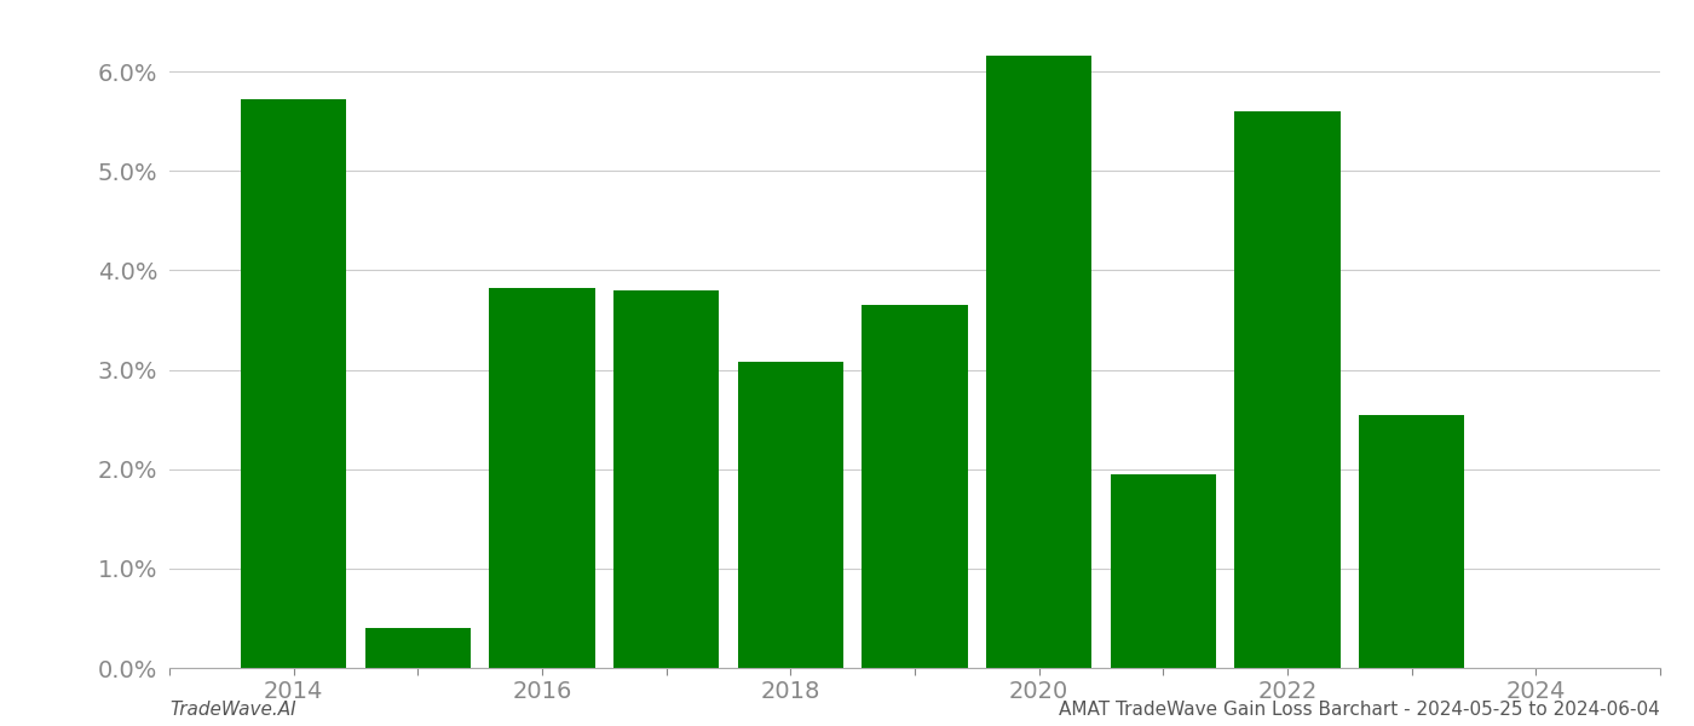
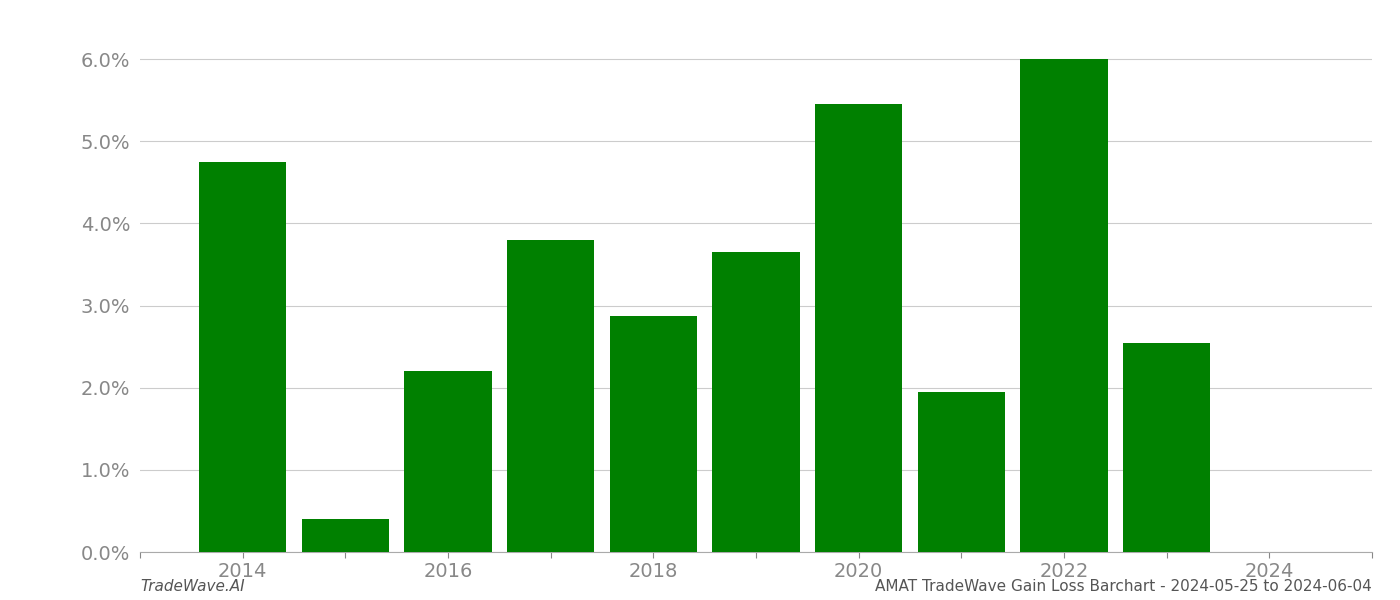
2014: 5.72% -> 4.75%
2016: 3.82% -> 2.20%
2018: 3.08% -> 2.87%
2020: 6.16% -> 5.45%
2022: 5.60% -> 6.00%
